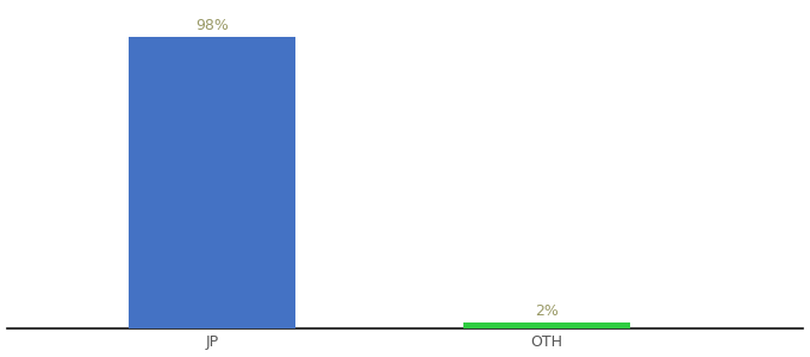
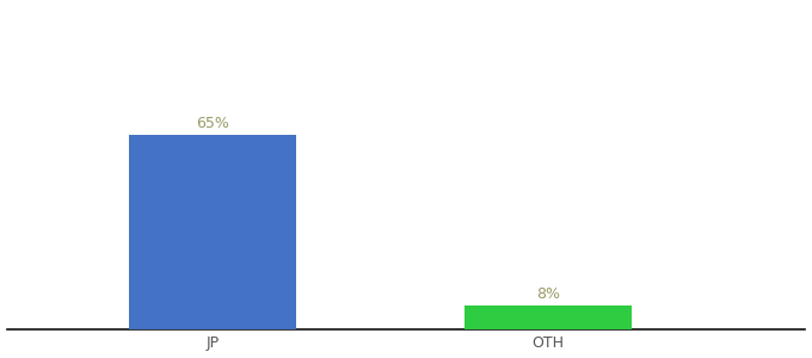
JP: 98% -> 65%
OTH: 2% -> 8%
